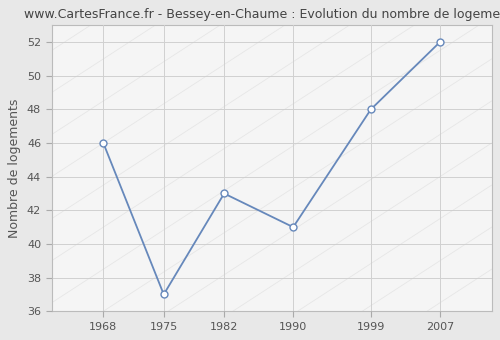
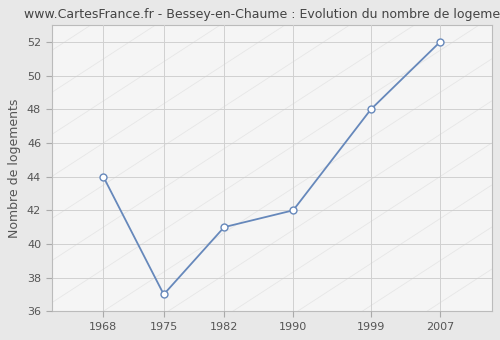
1968: 46 -> 44
1982: 43 -> 41
1990: 41 -> 42
